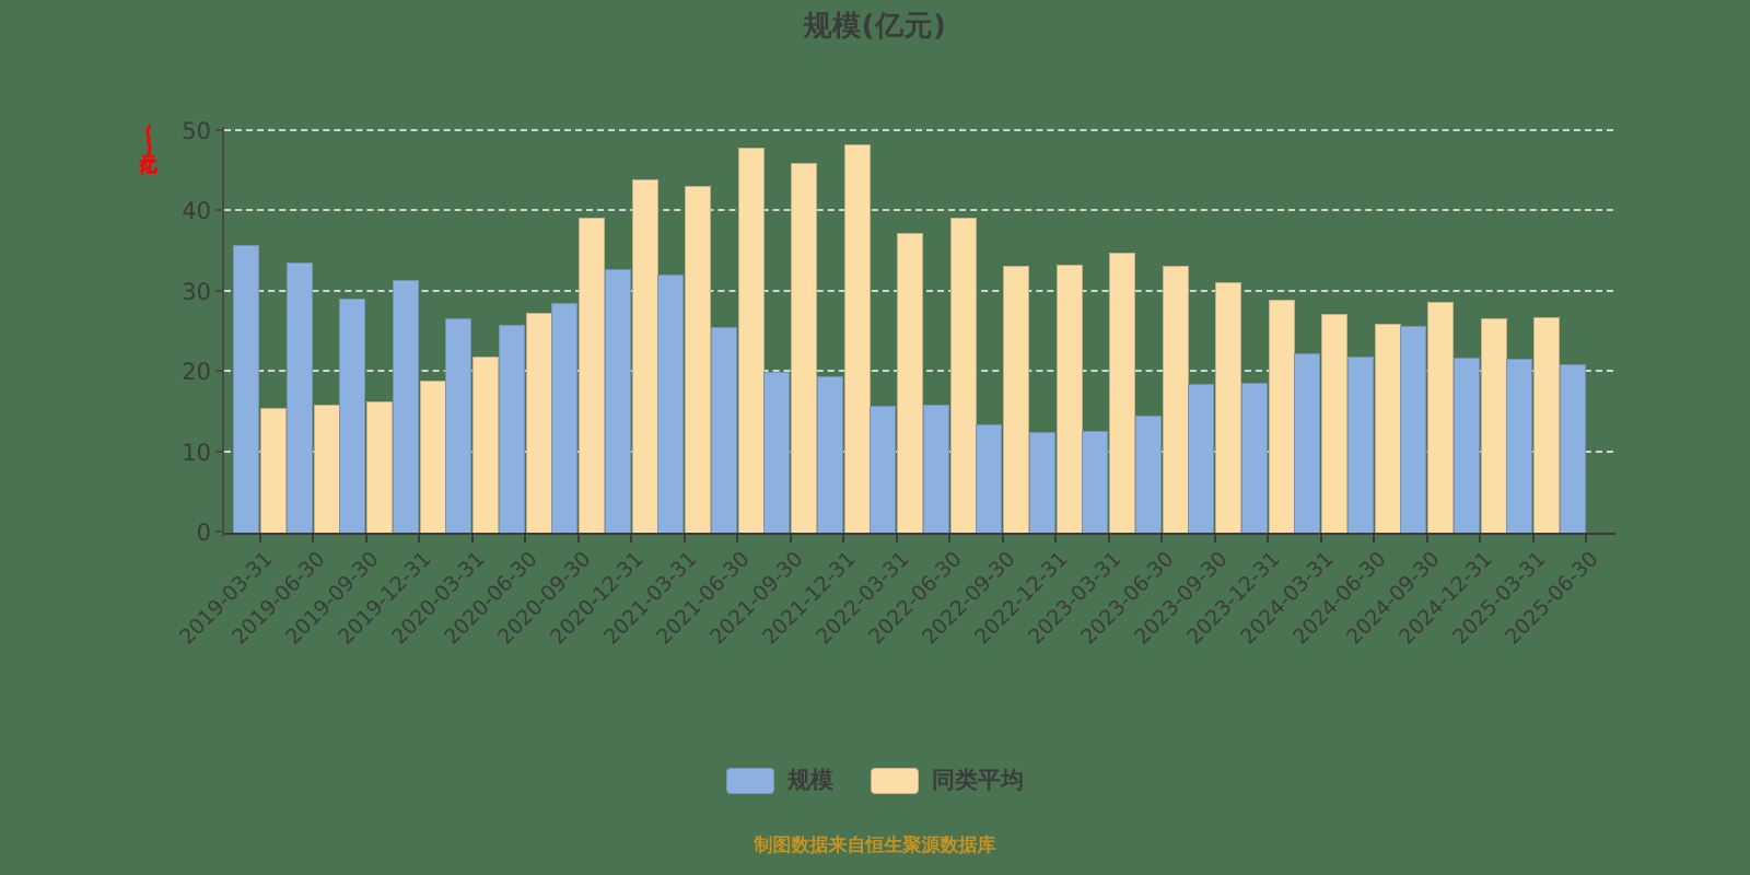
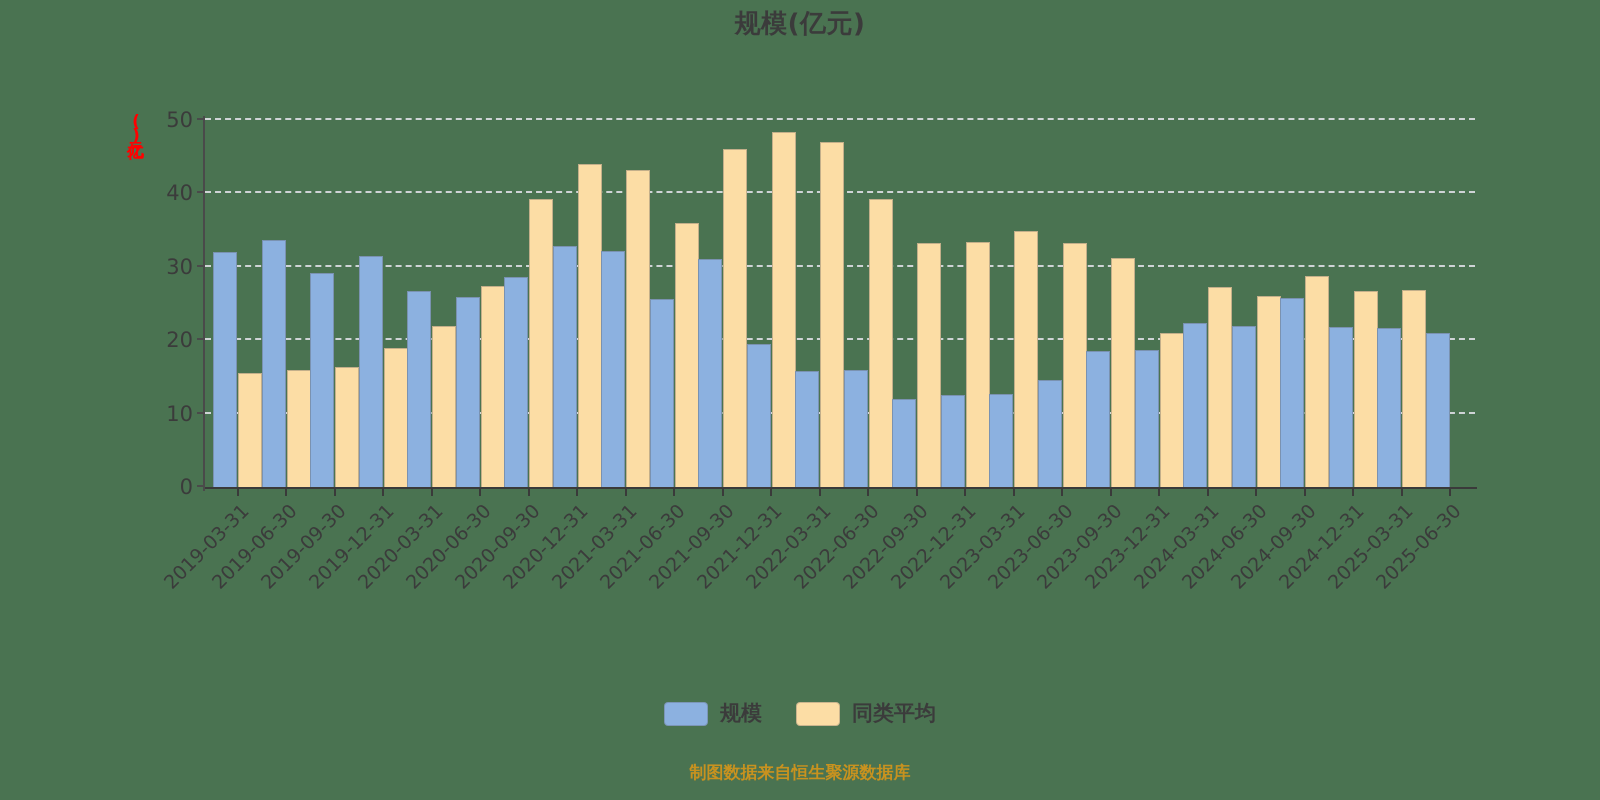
规模/2019-03-31: 36 -> 32
同类平均/2021-06-30: 48 -> 36
规模/2021-09-30: 20 -> 31
同类平均/2022-03-31: 37 -> 47
规模/2022-09-30: 14 -> 12
同类平均/2023-12-31: 29 -> 21
